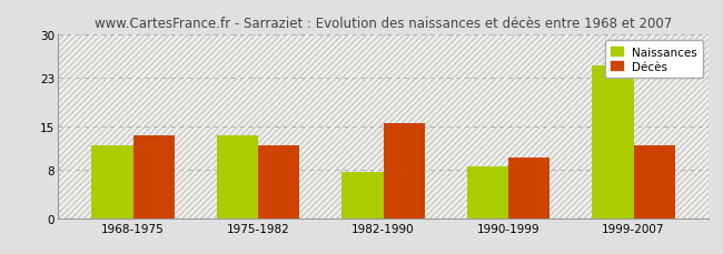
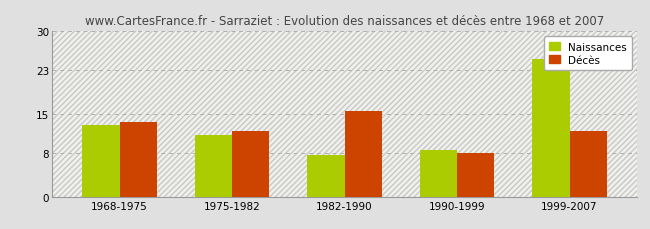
Naissances/1968-1975: 12.0 -> 13.0
Naissances/1975-1982: 13.5 -> 11.2
Décès/1990-1999: 10.0 -> 8.0
